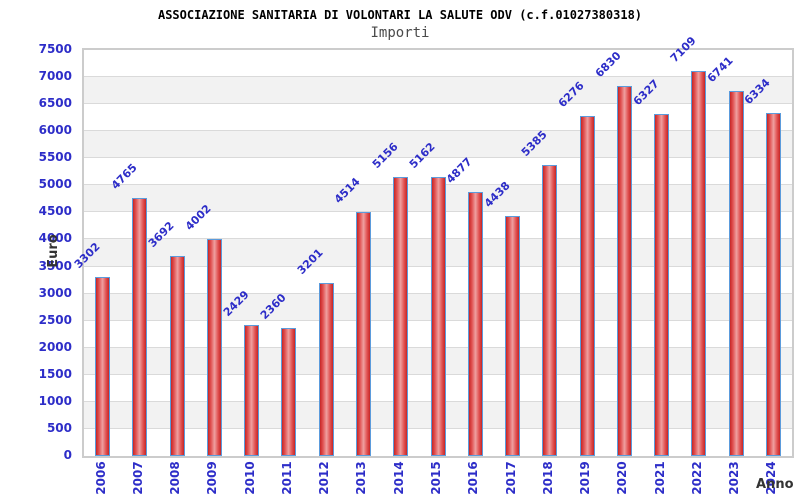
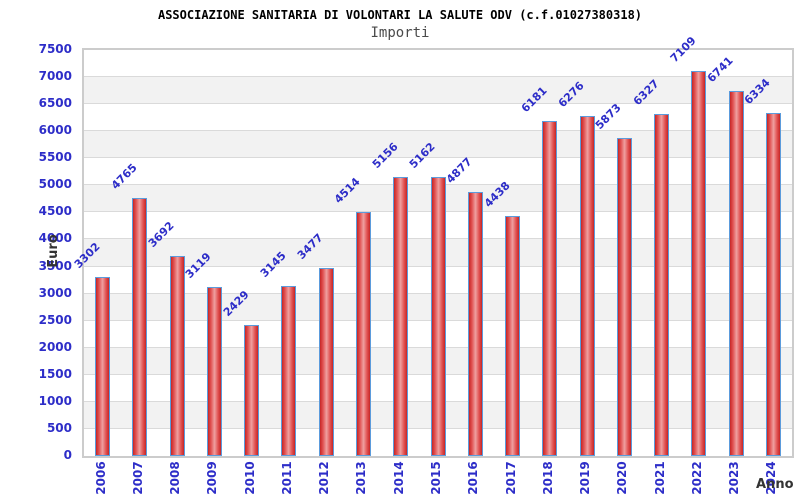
2009: 4002 -> 3119
2011: 2360 -> 3145
2012: 3201 -> 3477
2018: 5385 -> 6181
2020: 6830 -> 5873
